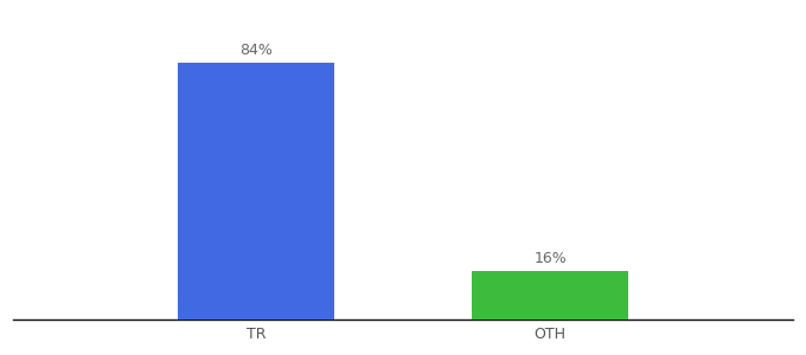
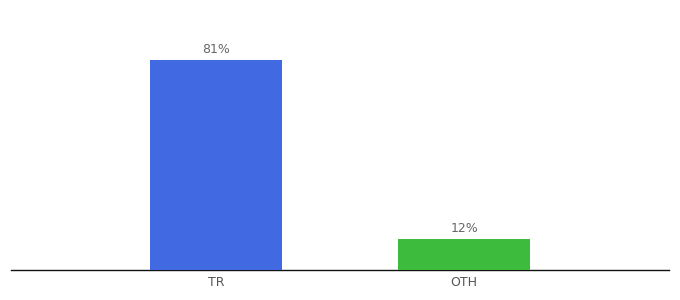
TR: 84% -> 81%
OTH: 16% -> 12%
